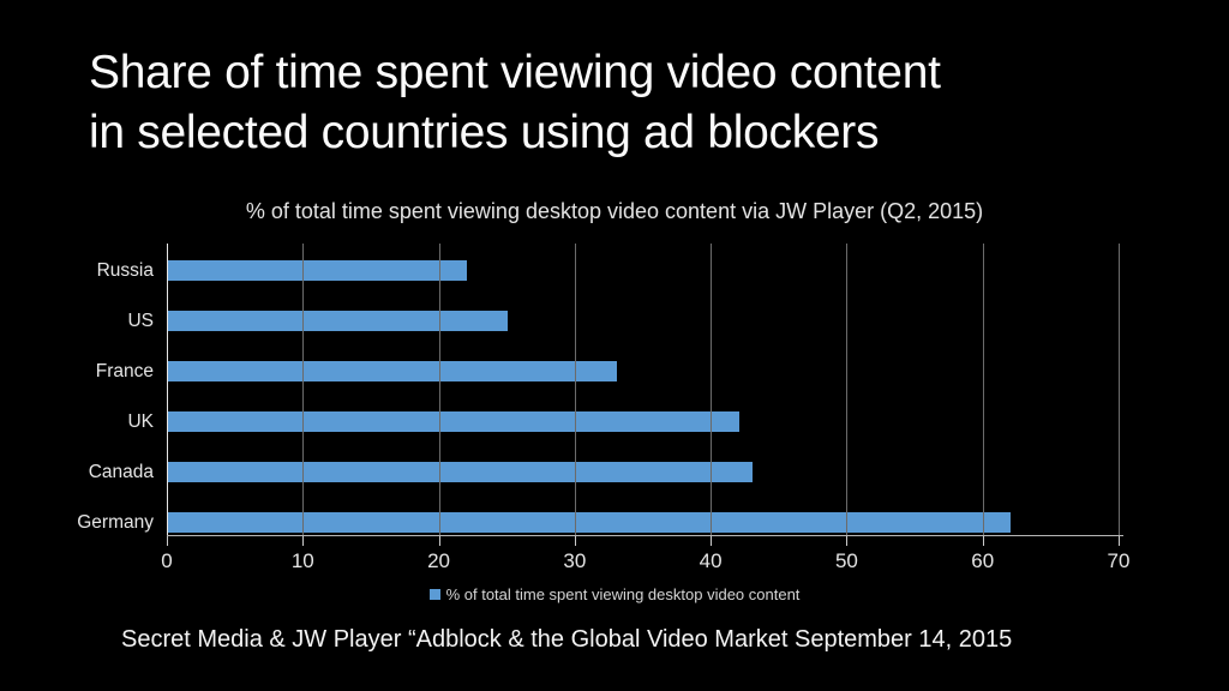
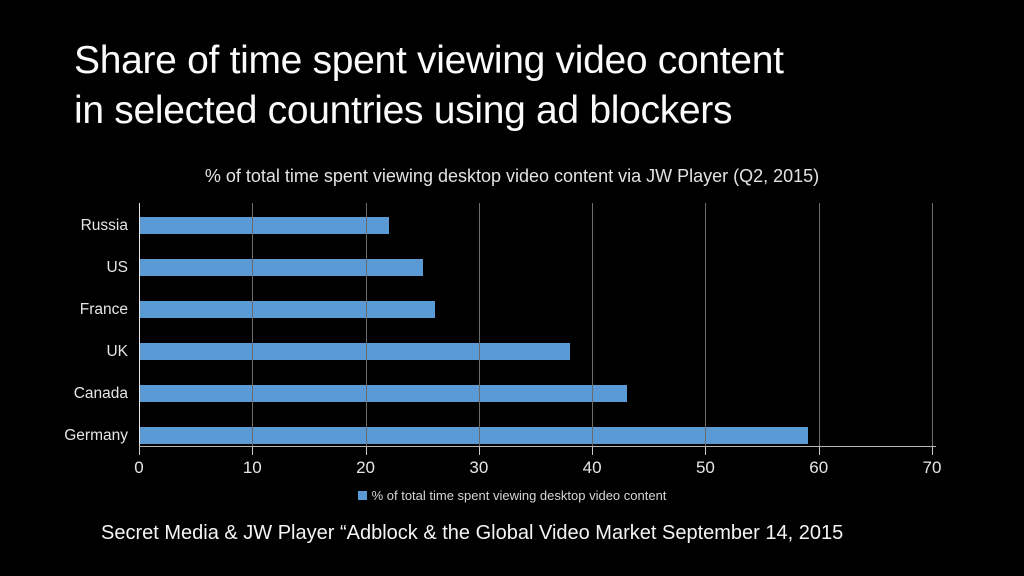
France: 33 -> 26
UK: 42 -> 38
Germany: 62 -> 59
